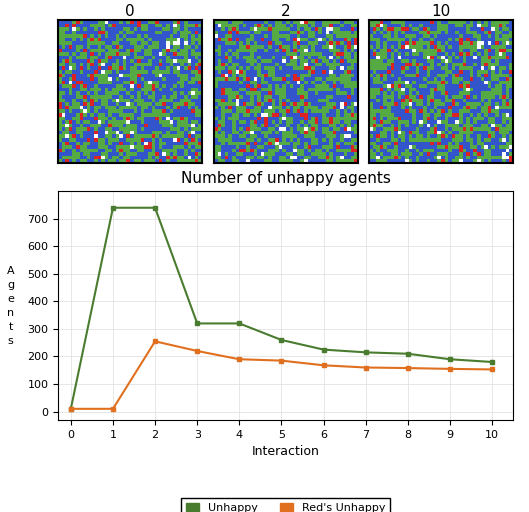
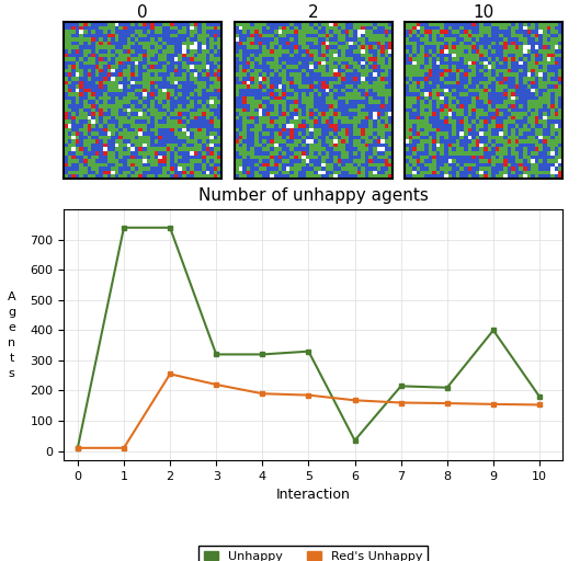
Unhappy/5: 260 -> 330
Unhappy/6: 225 -> 35
Unhappy/9: 190 -> 400
